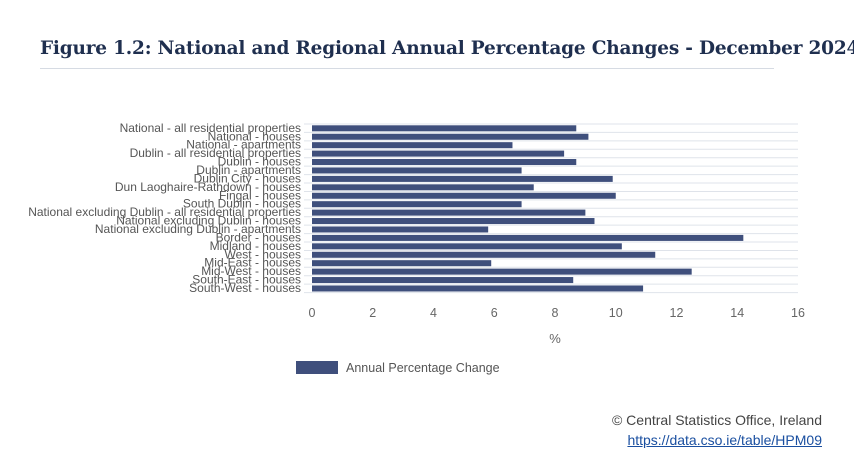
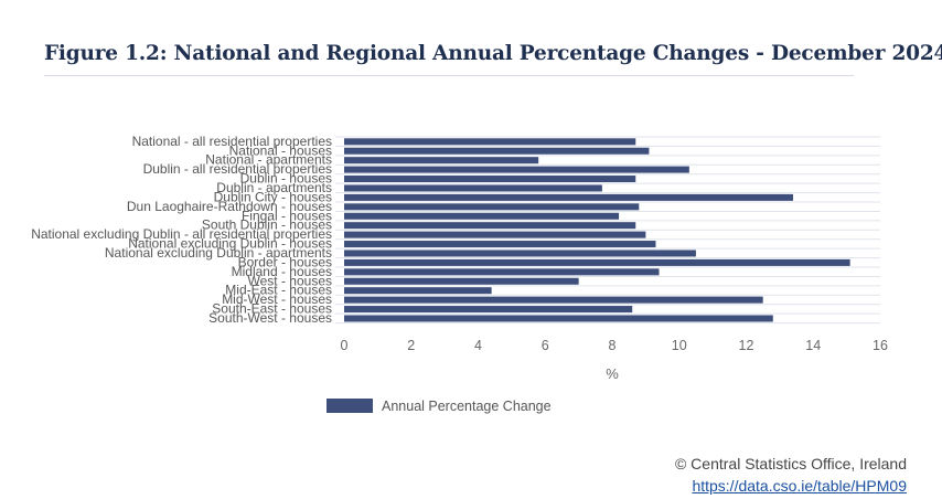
National - apartments: 6.6 -> 5.8
Dublin - all residential properties: 8.3 -> 10.3
Dublin - apartments: 6.9 -> 7.7
Dublin City - houses: 9.9 -> 13.4
Dun Laoghaire-Rathdown - houses: 7.3 -> 8.8
Fingal - houses: 10.0 -> 8.2
South Dublin - houses: 6.9 -> 8.7
National excluding Dublin - apartments: 5.8 -> 10.5
Border - houses: 14.2 -> 15.1
Midland - houses: 10.2 -> 9.4
West - houses: 11.3 -> 7.0
Mid-East - houses: 5.9 -> 4.4
South-West - houses: 10.9 -> 12.8
